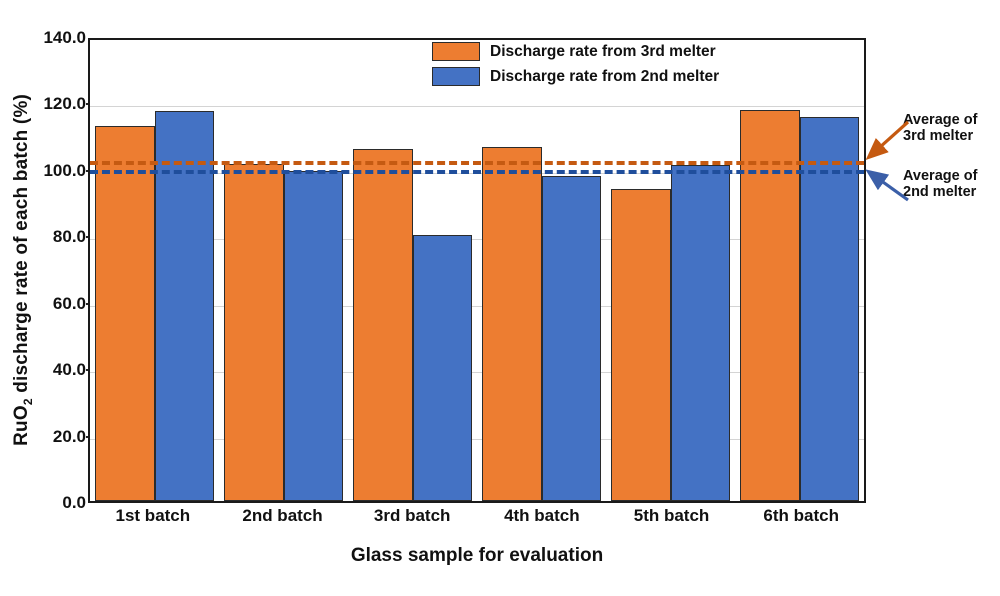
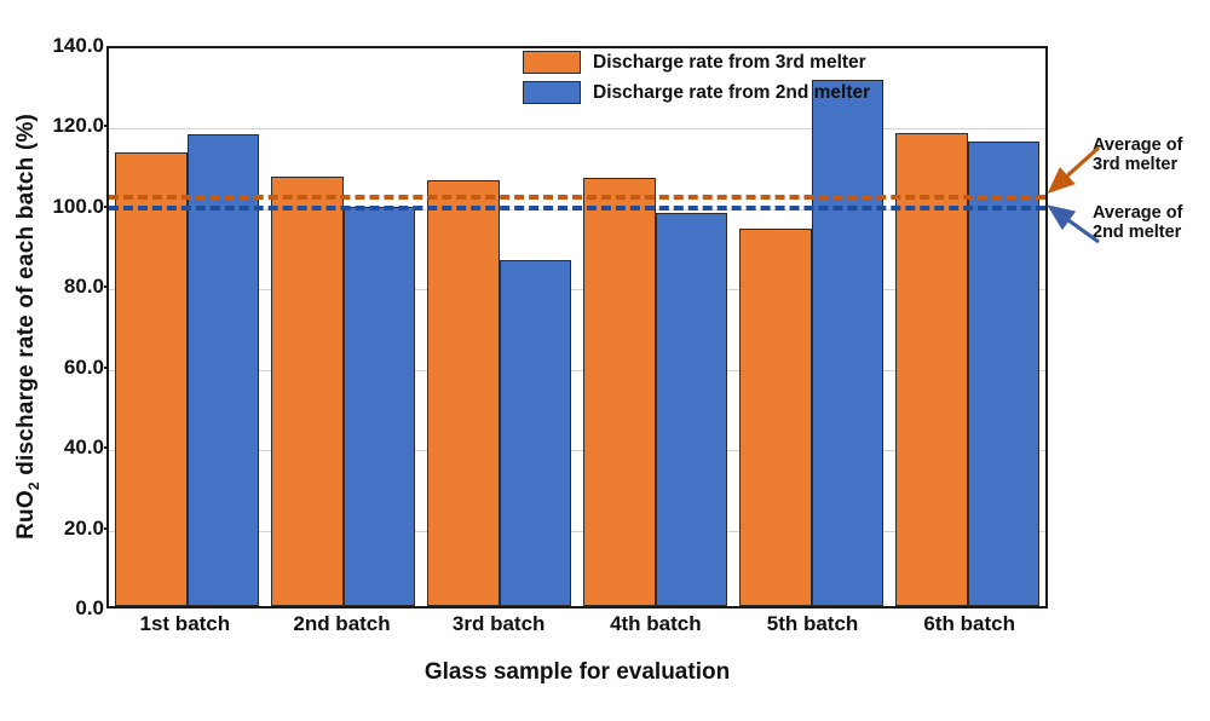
Discharge rate from 3rd melter/2nd batch: 102 -> 107
Discharge rate from 2nd melter/3rd batch: 80 -> 86
Discharge rate from 2nd melter/5th batch: 101 -> 131
